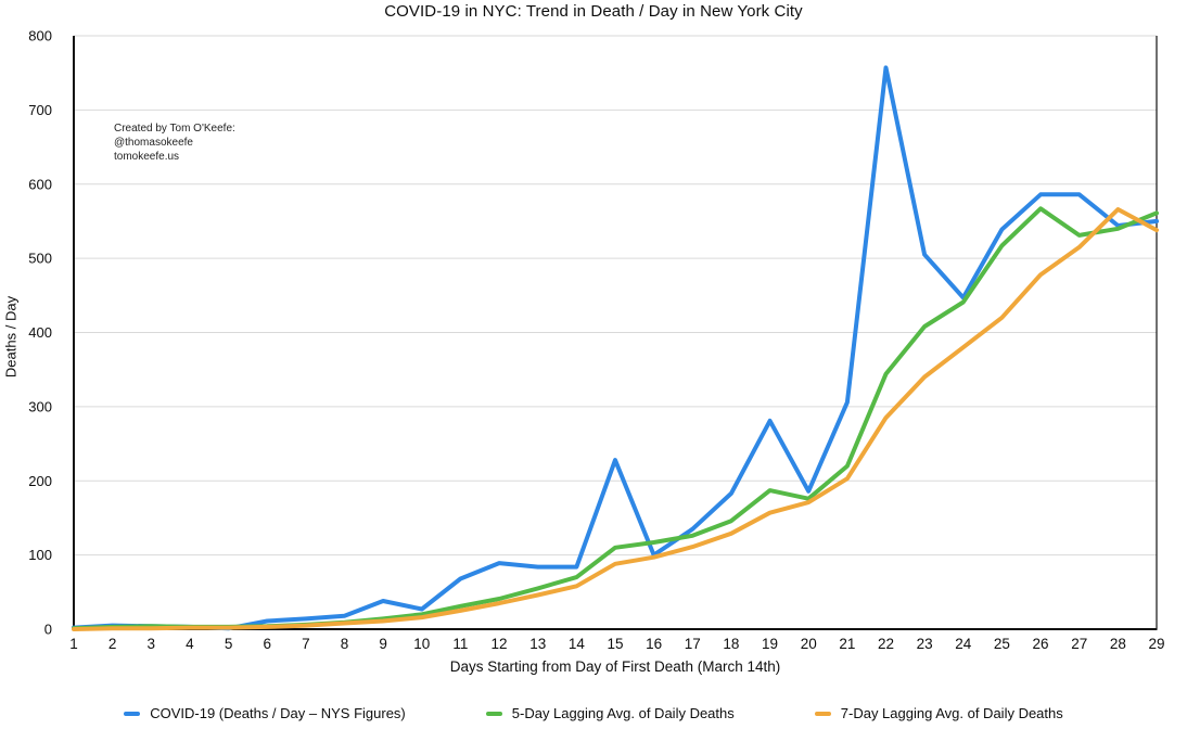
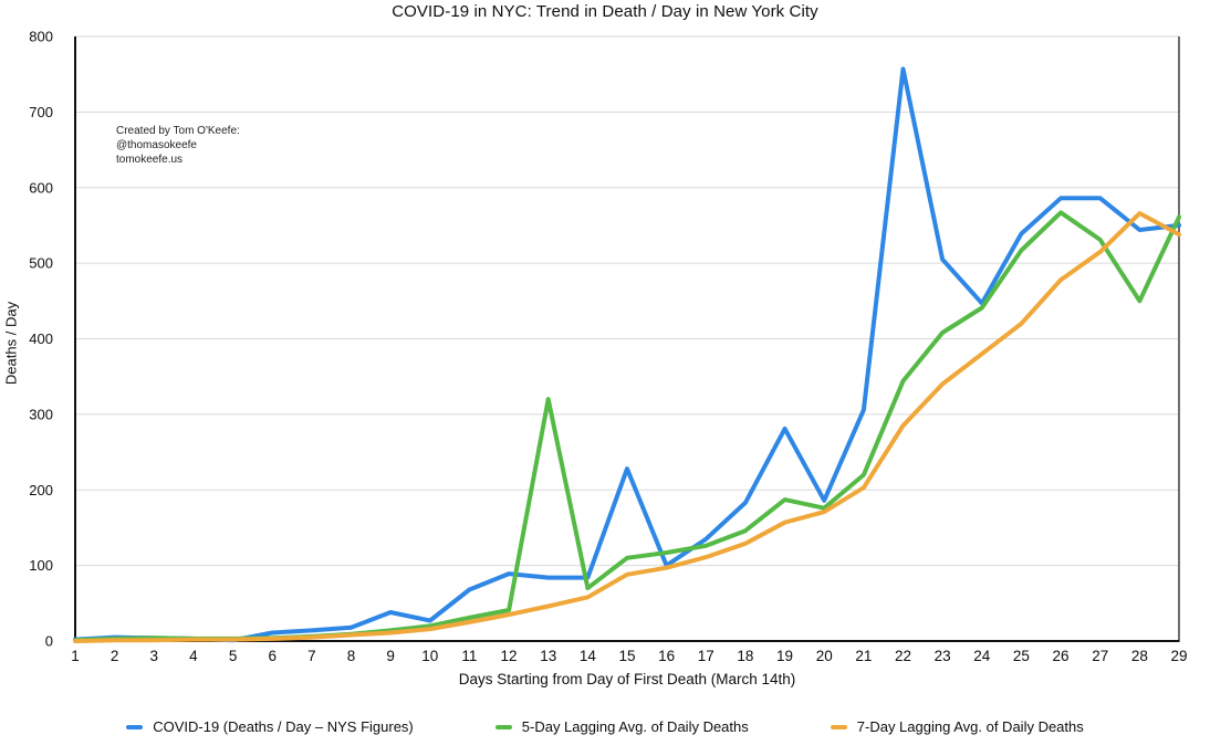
5-Day Lagging Avg. of Daily Deaths/13: 60 -> 320
5-Day Lagging Avg. of Daily Deaths/28: 540 -> 450
